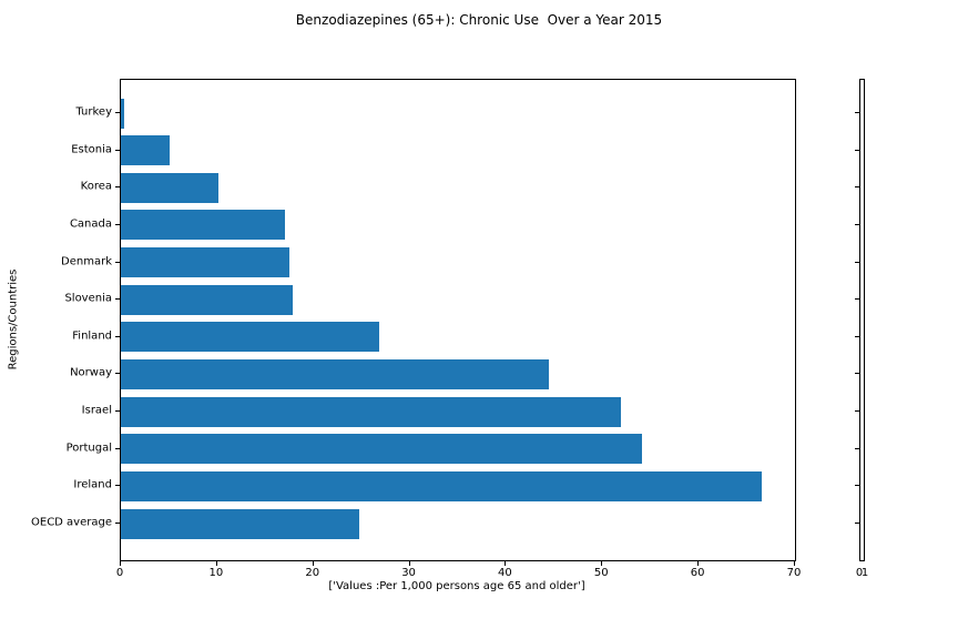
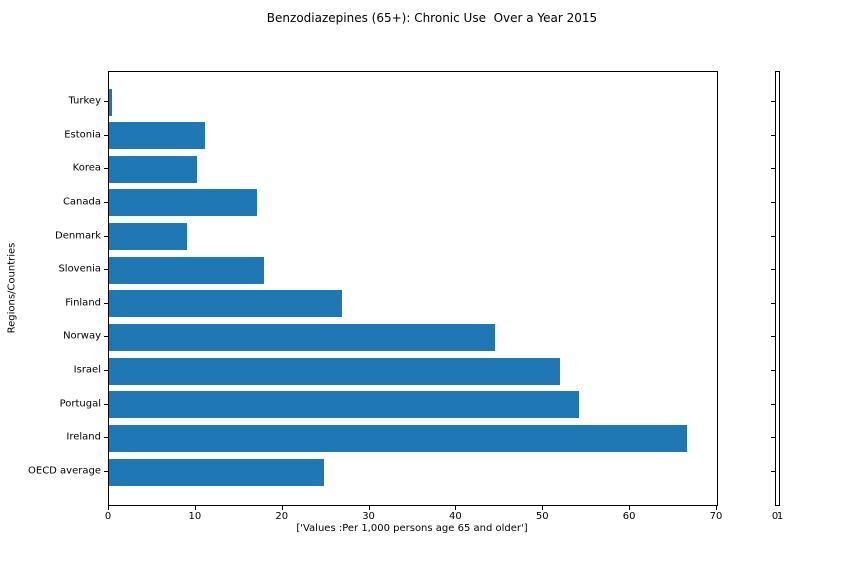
Estonia: 5 -> 11
Denmark: 18 -> 9
